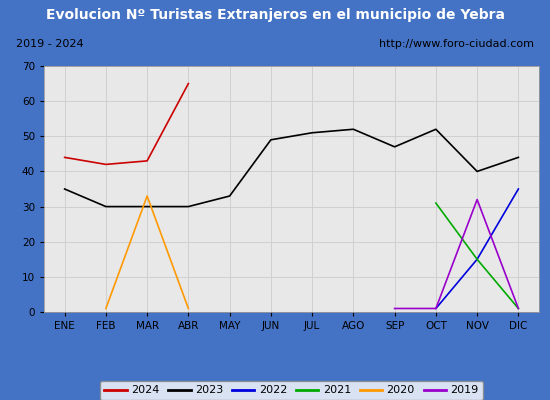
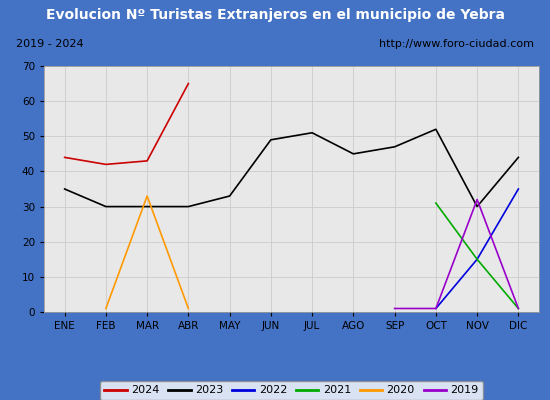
2023/AGO: 52 -> 45
2023/NOV: 40 -> 30
